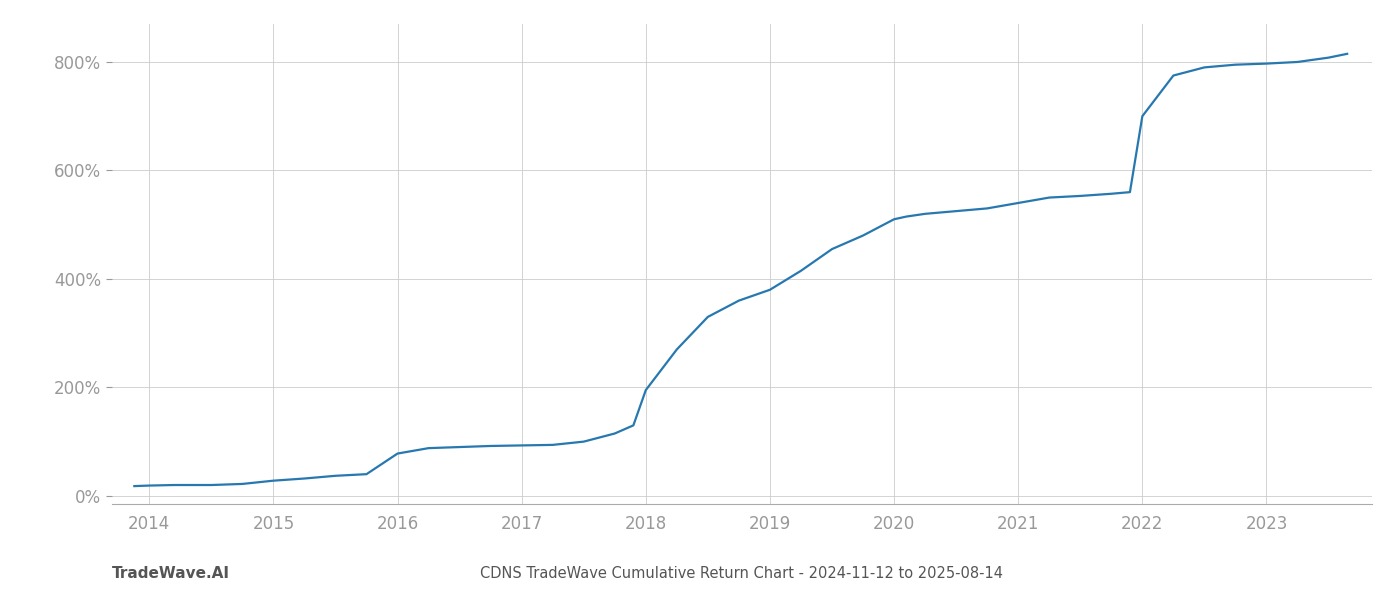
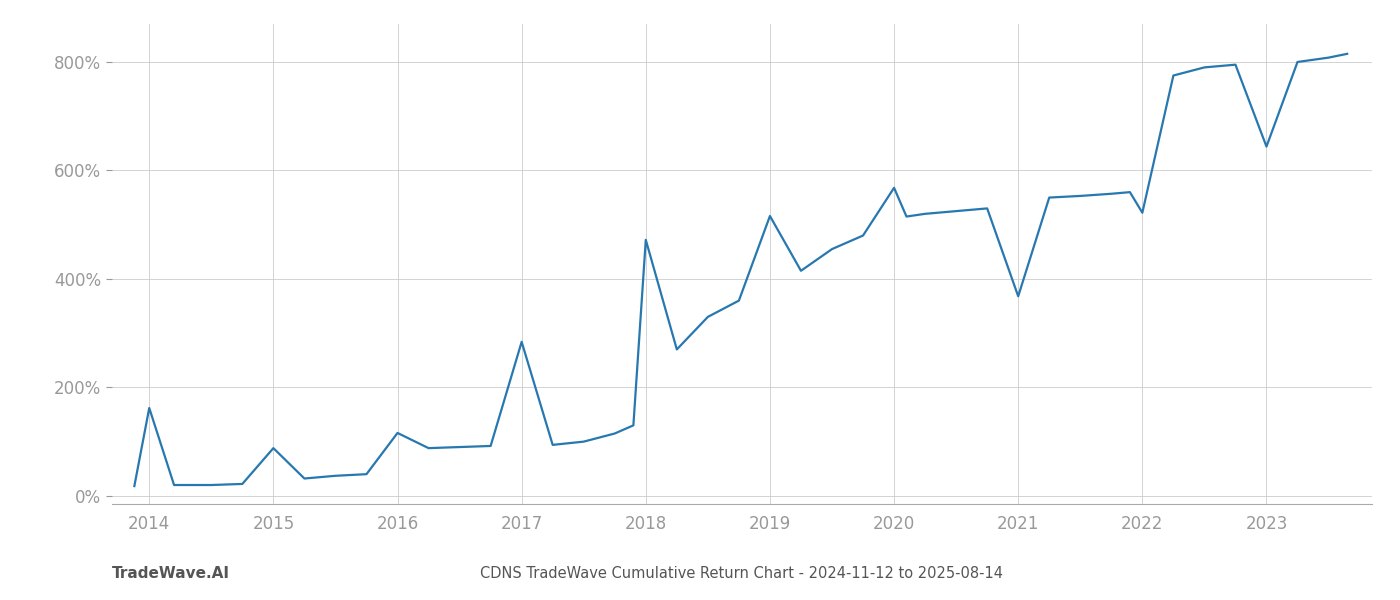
2014: 19% -> 162%
2015: 28% -> 88%
2016: 78% -> 116%
2017: 93% -> 284%
2018: 195% -> 472%
2019: 380% -> 516%
2020: 510% -> 568%
2021: 540% -> 368%
2022: 700% -> 522%
2023: 797% -> 644%
